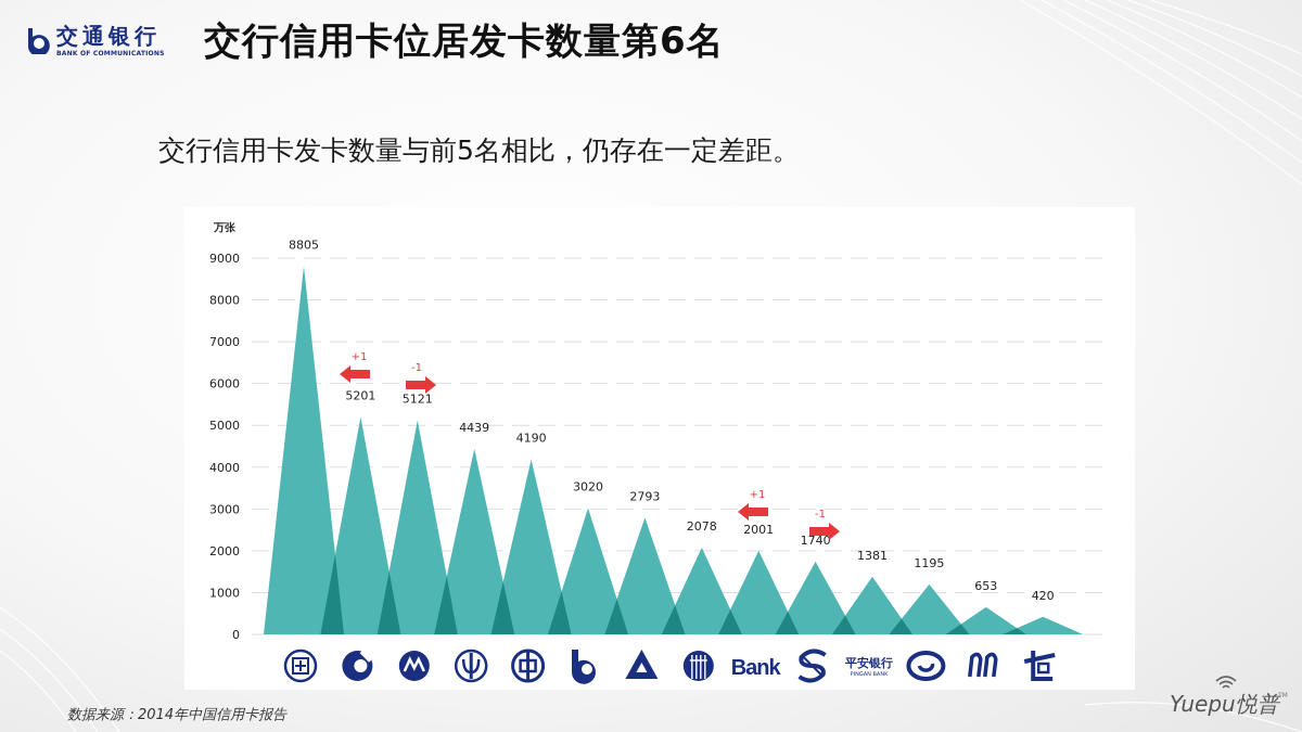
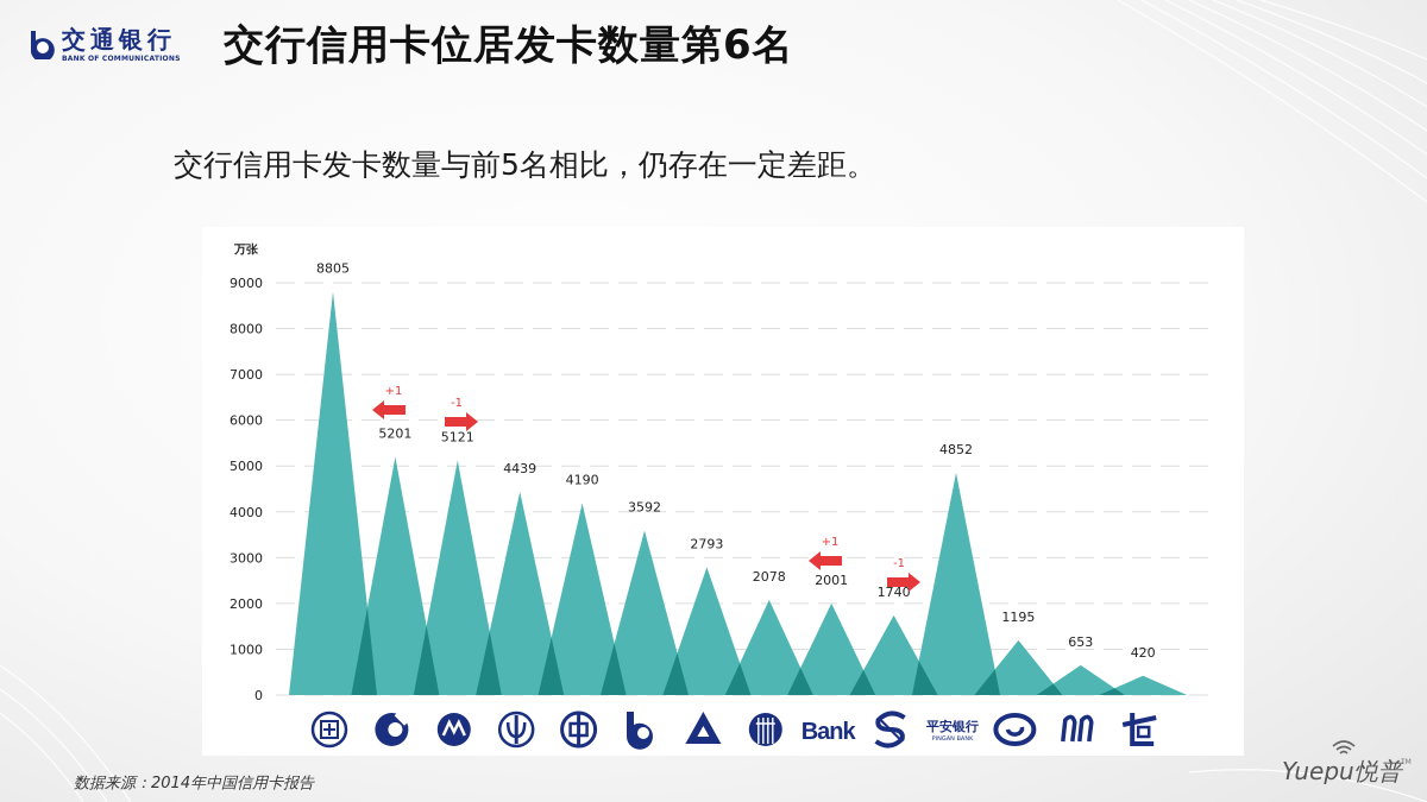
交通银行: 3020 -> 3592
平安银行: 1381 -> 4852
